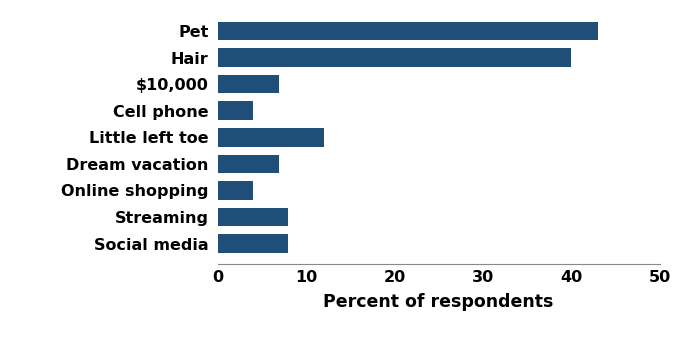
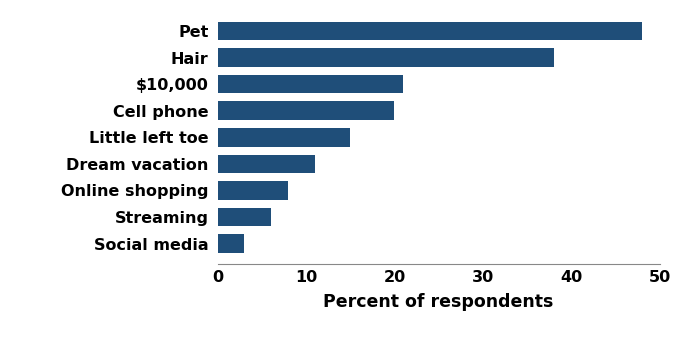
Pet: 43 -> 48
Hair: 40 -> 38
$10,000: 7 -> 21
Cell phone: 4 -> 20
Little left toe: 12 -> 15
Dream vacation: 7 -> 11
Online shopping: 4 -> 8
Streaming: 8 -> 6
Social media: 8 -> 3
